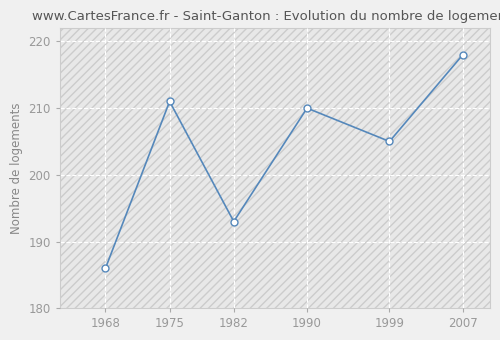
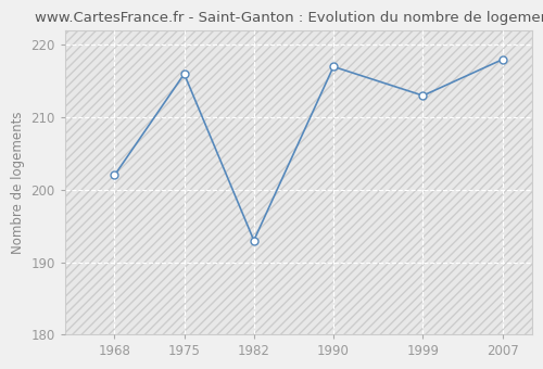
1968: 186 -> 202
1975: 211 -> 216
1990: 210 -> 217
1999: 205 -> 213
